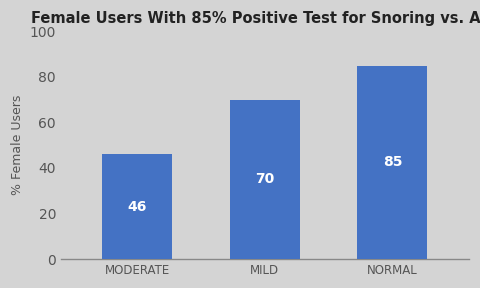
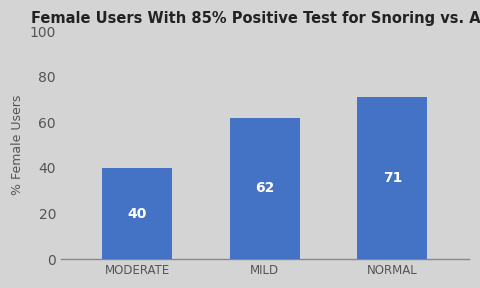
MODERATE: 46 -> 40
MILD: 70 -> 62
NORMAL: 85 -> 71
